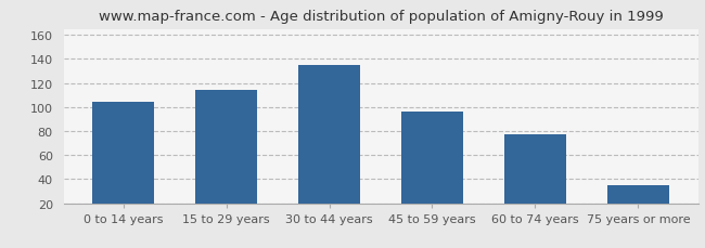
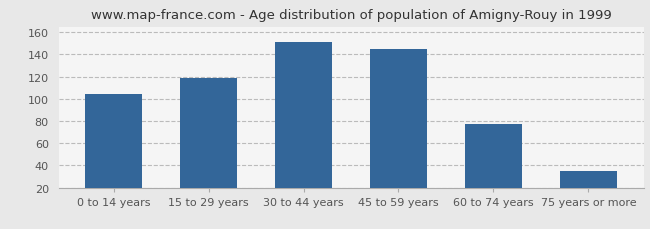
15 to 29 years: 114 -> 119
30 to 44 years: 135 -> 151
45 to 59 years: 96 -> 145
